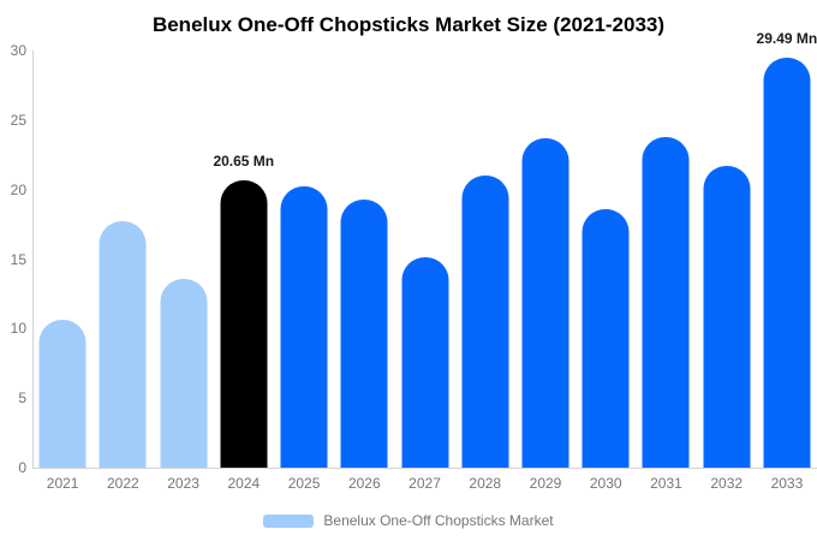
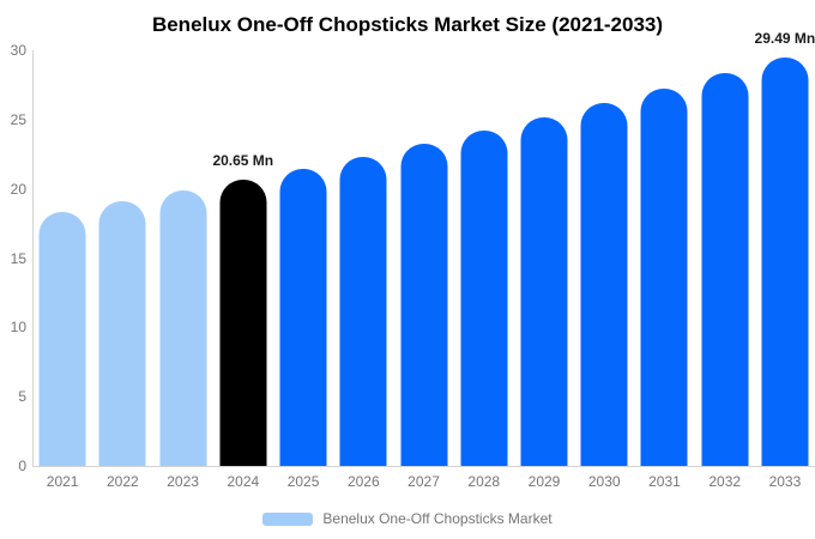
2021: 10.6 -> 18.3
2022: 17.7 -> 19.1
2023: 13.6 -> 19.9
2025: 20.2 -> 21.5
2026: 19.3 -> 22.4
2027: 15.1 -> 23.2
2028: 21.0 -> 24.2
2029: 23.7 -> 25.2
2030: 18.6 -> 26.2
2031: 23.8 -> 27.2
2032: 21.7 -> 28.4
